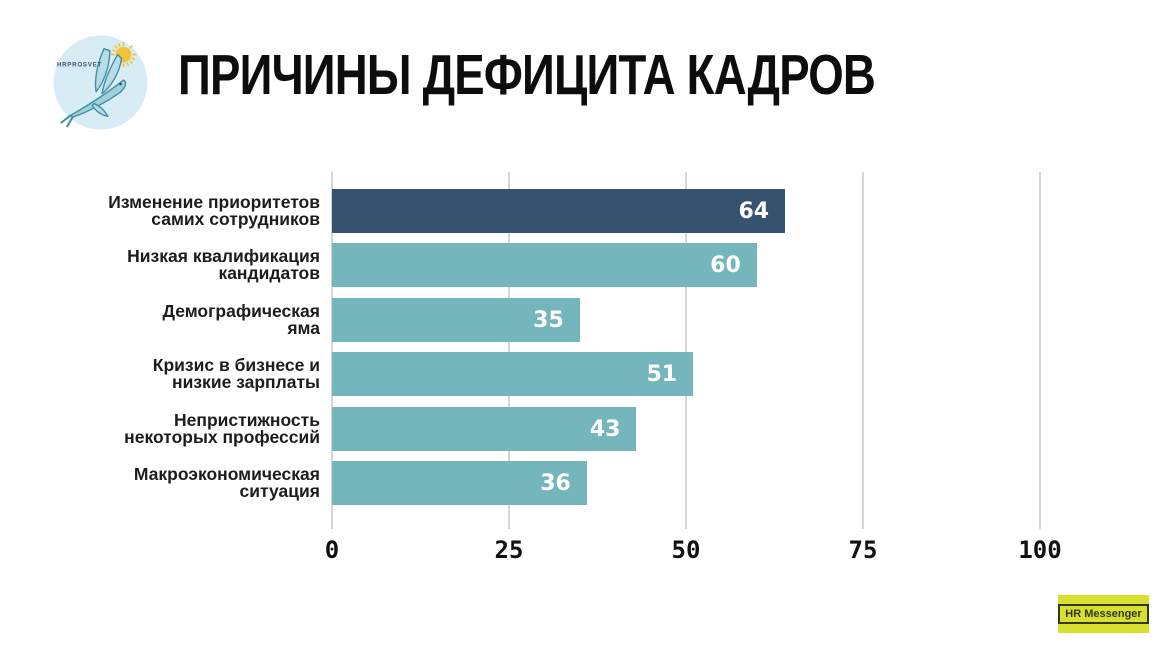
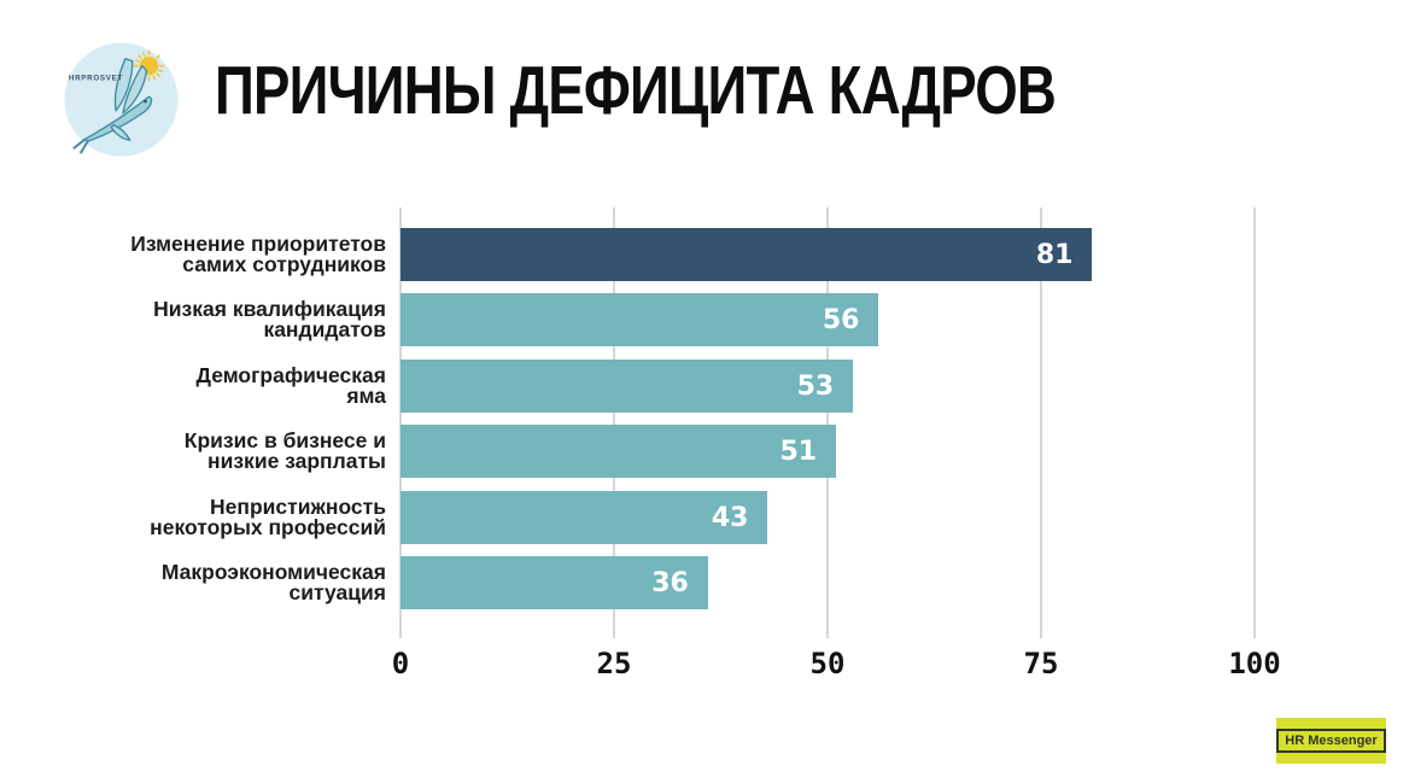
Изменение приоритетов самих сотрудников: 64 -> 81
Низкая квалификация кандидатов: 60 -> 56
Демографическая яма: 35 -> 53
